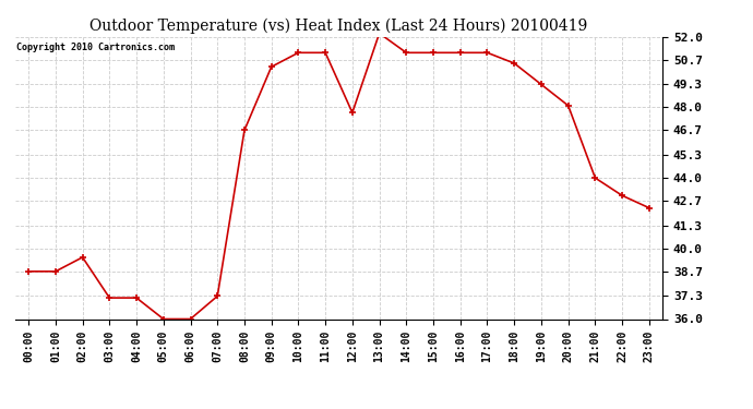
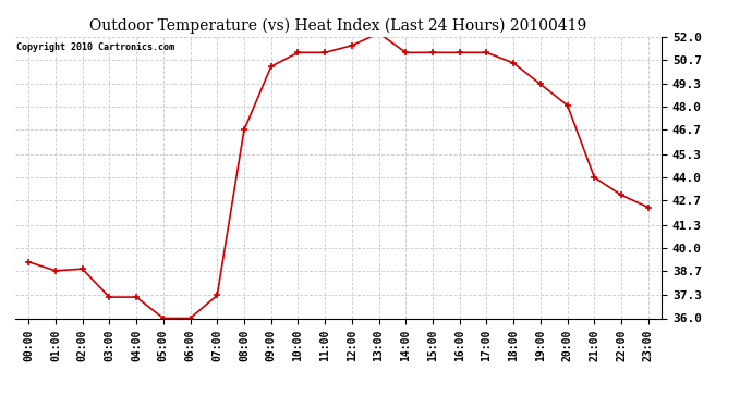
00:00: 38.7 -> 39.2
02:00: 39.5 -> 38.8
12:00: 47.7 -> 51.5
